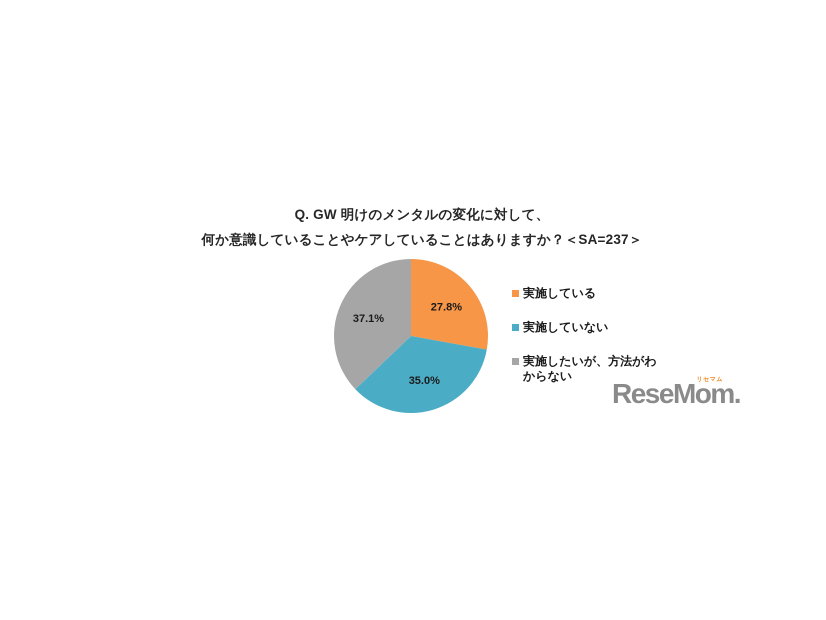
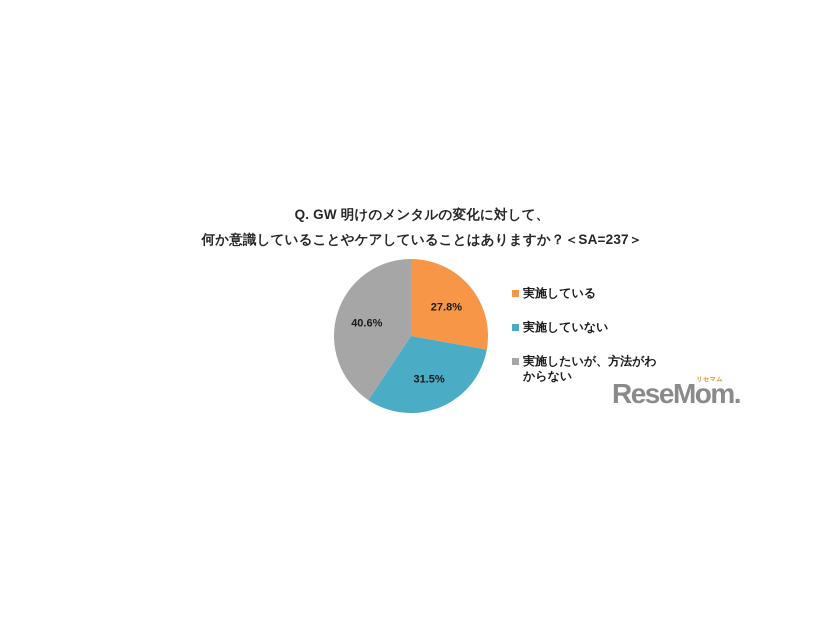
実施していない: 35.0% -> 31.5%
実施したいが、方法がわからない: 37.1% -> 40.6%
